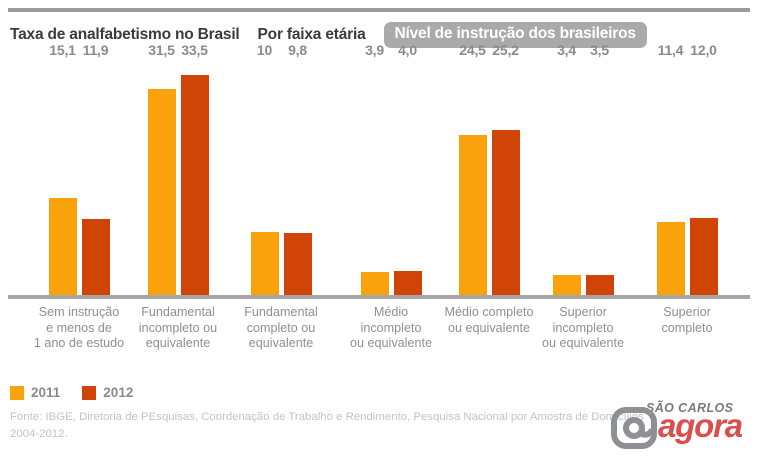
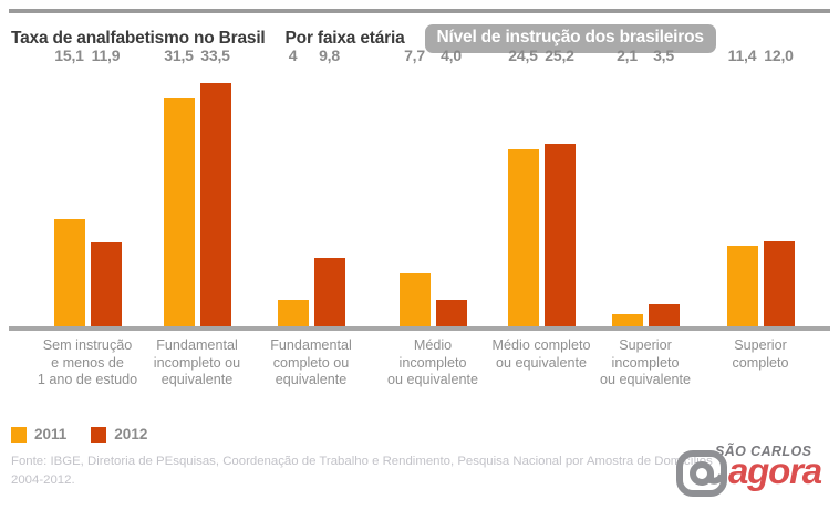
2011/Fundamental completo ou equivalente: 10 -> 4
2011/Médio incompleto ou equivalente: 3,9 -> 7,7
2011/Superior incompleto ou equivalente: 3,4 -> 2,1
